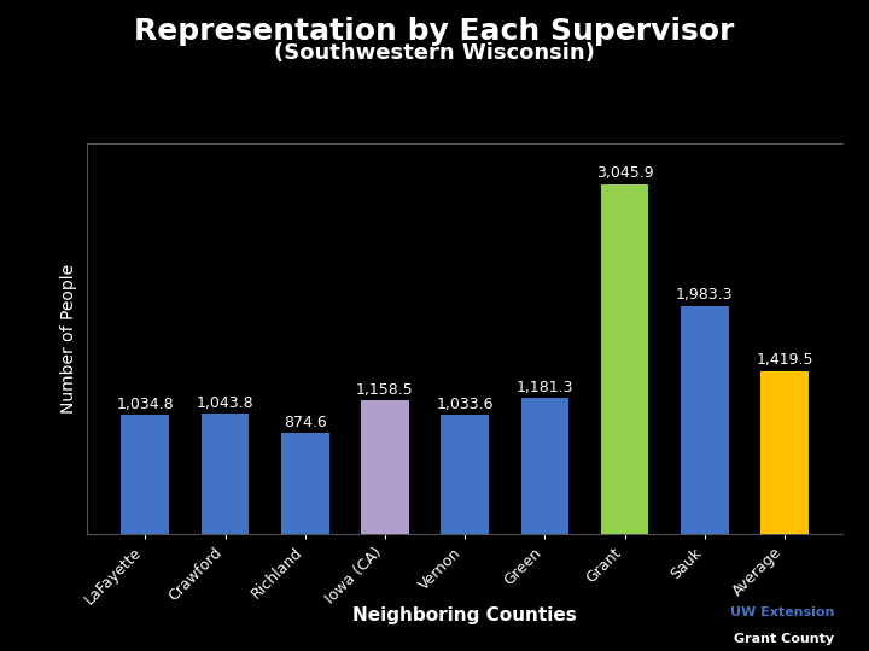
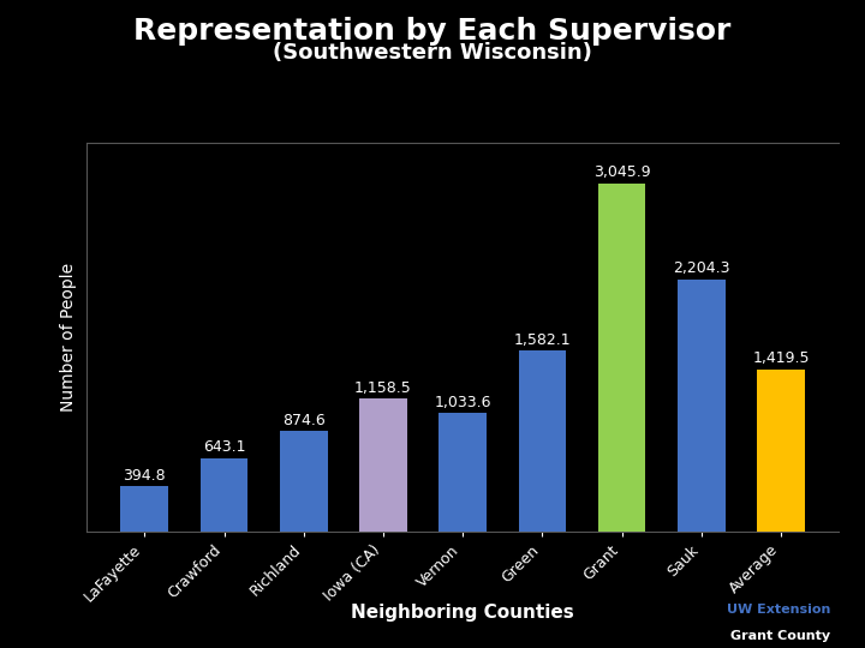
LaFayette: 1,034.8 -> 394.8
Crawford: 1,043.8 -> 643.1
Green: 1,181.3 -> 1,582.1
Sauk: 1,983.3 -> 2,204.3
